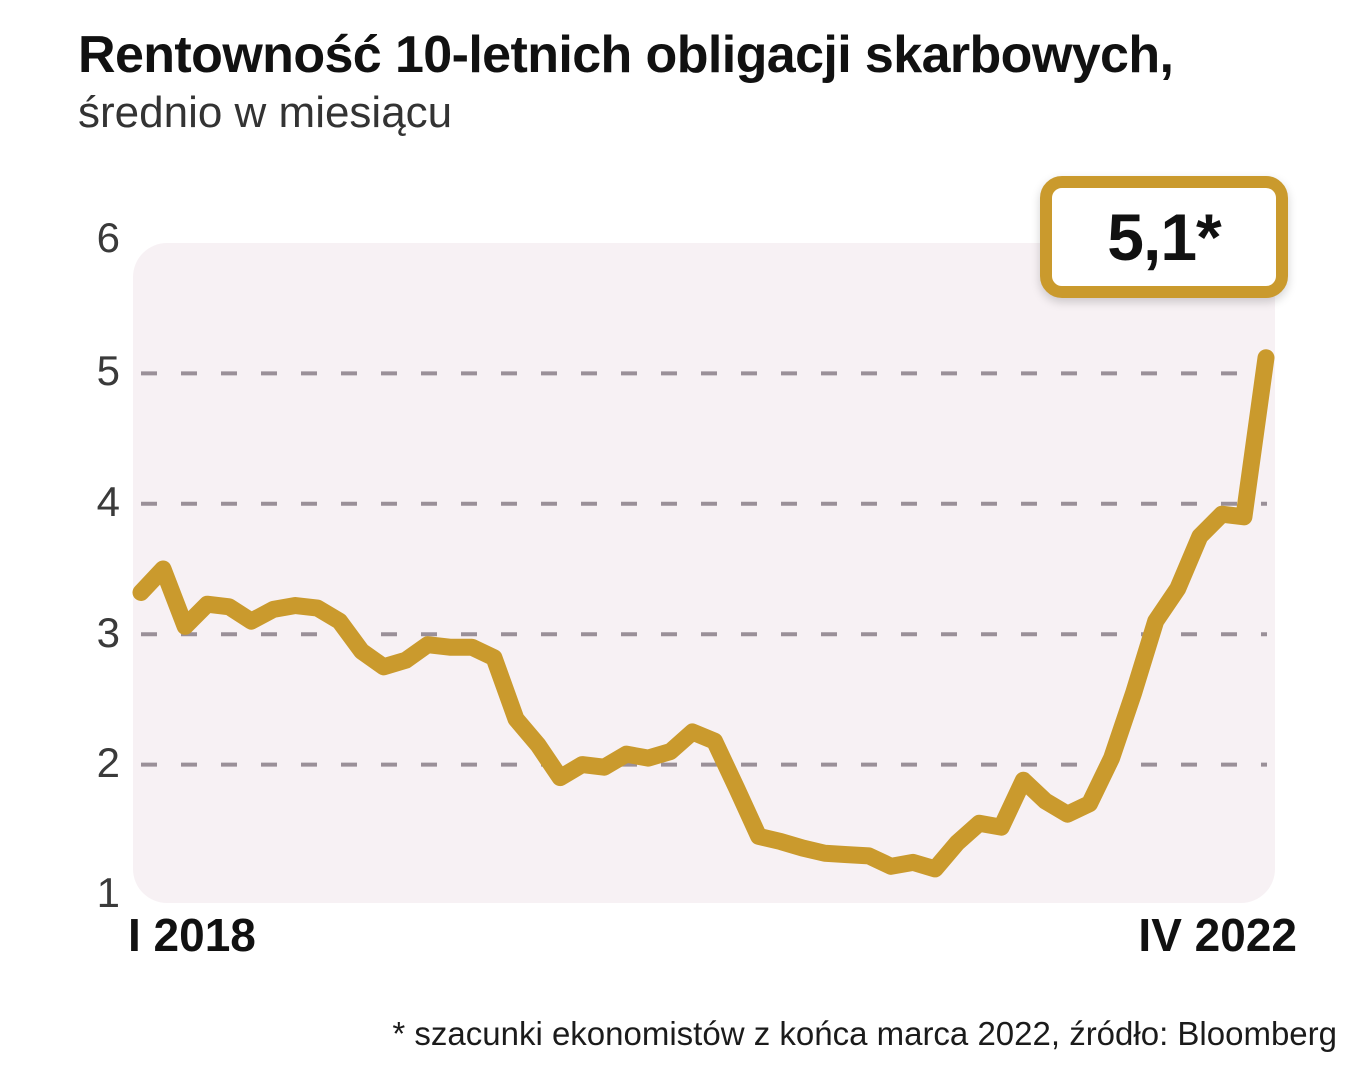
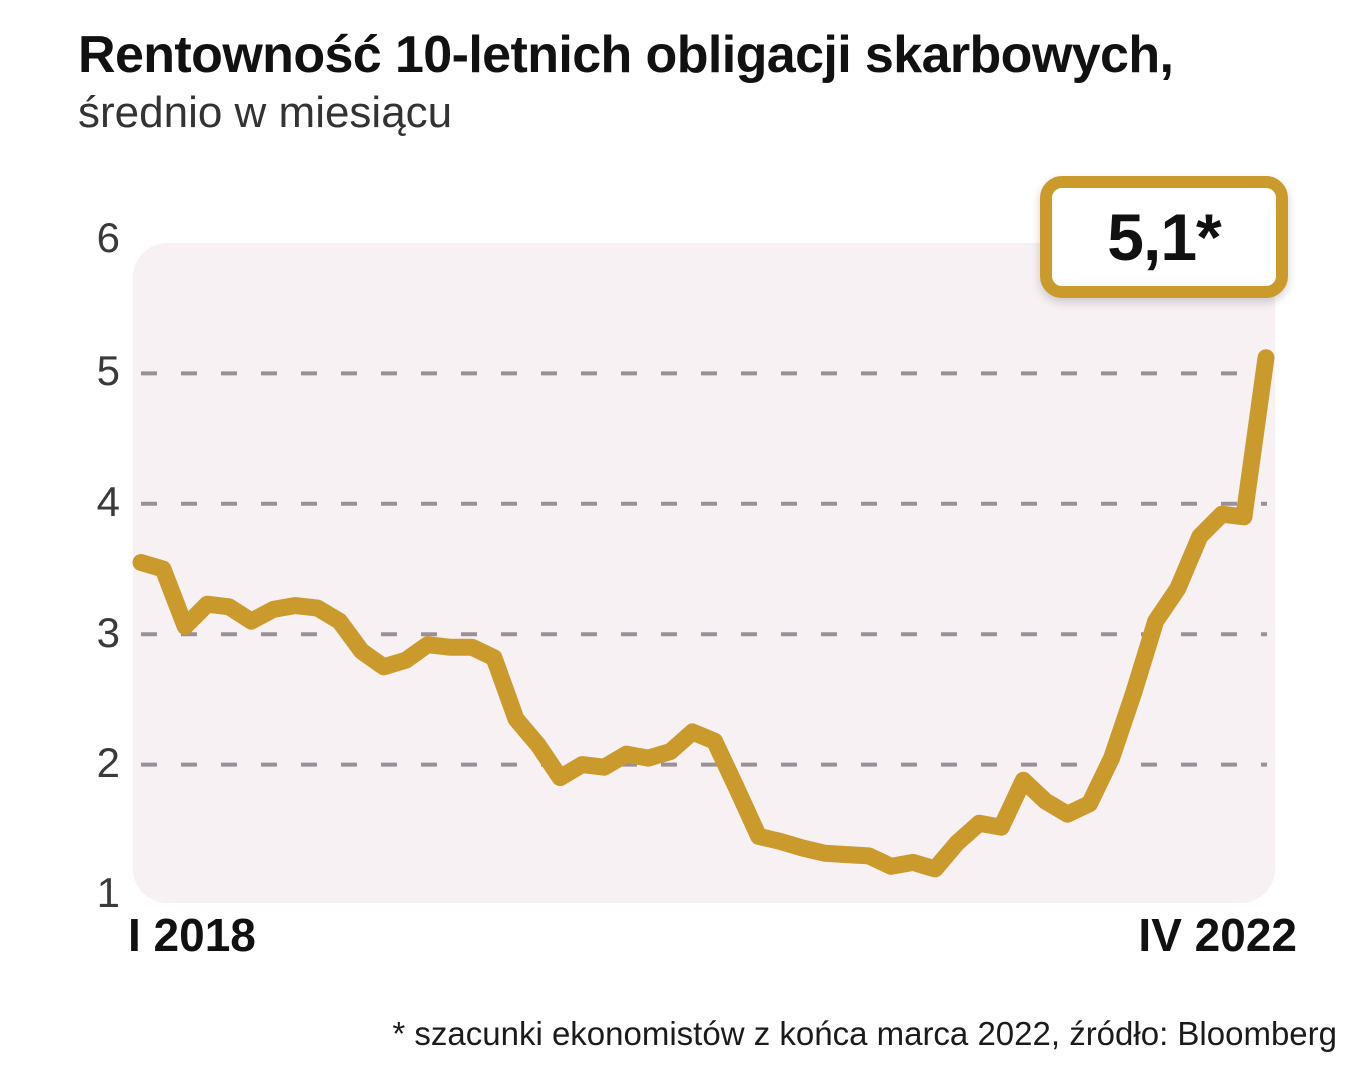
I 2018: 3.32 -> 3.55
